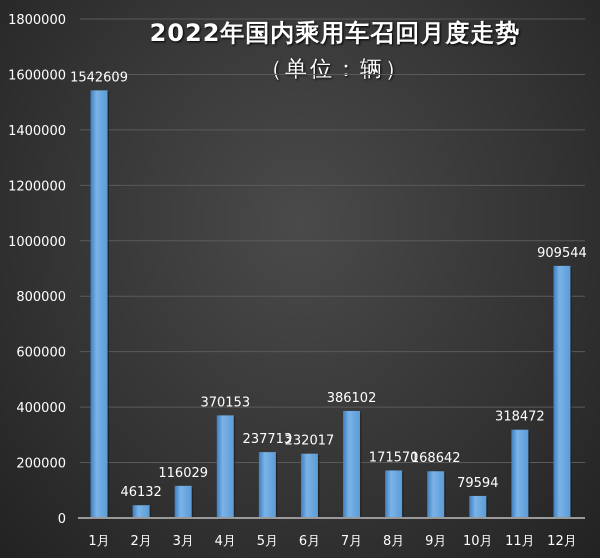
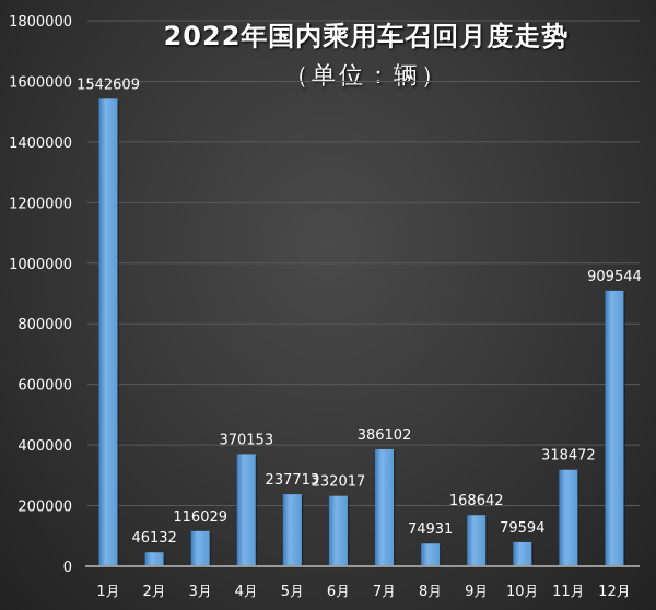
8月: 171570 -> 74931
